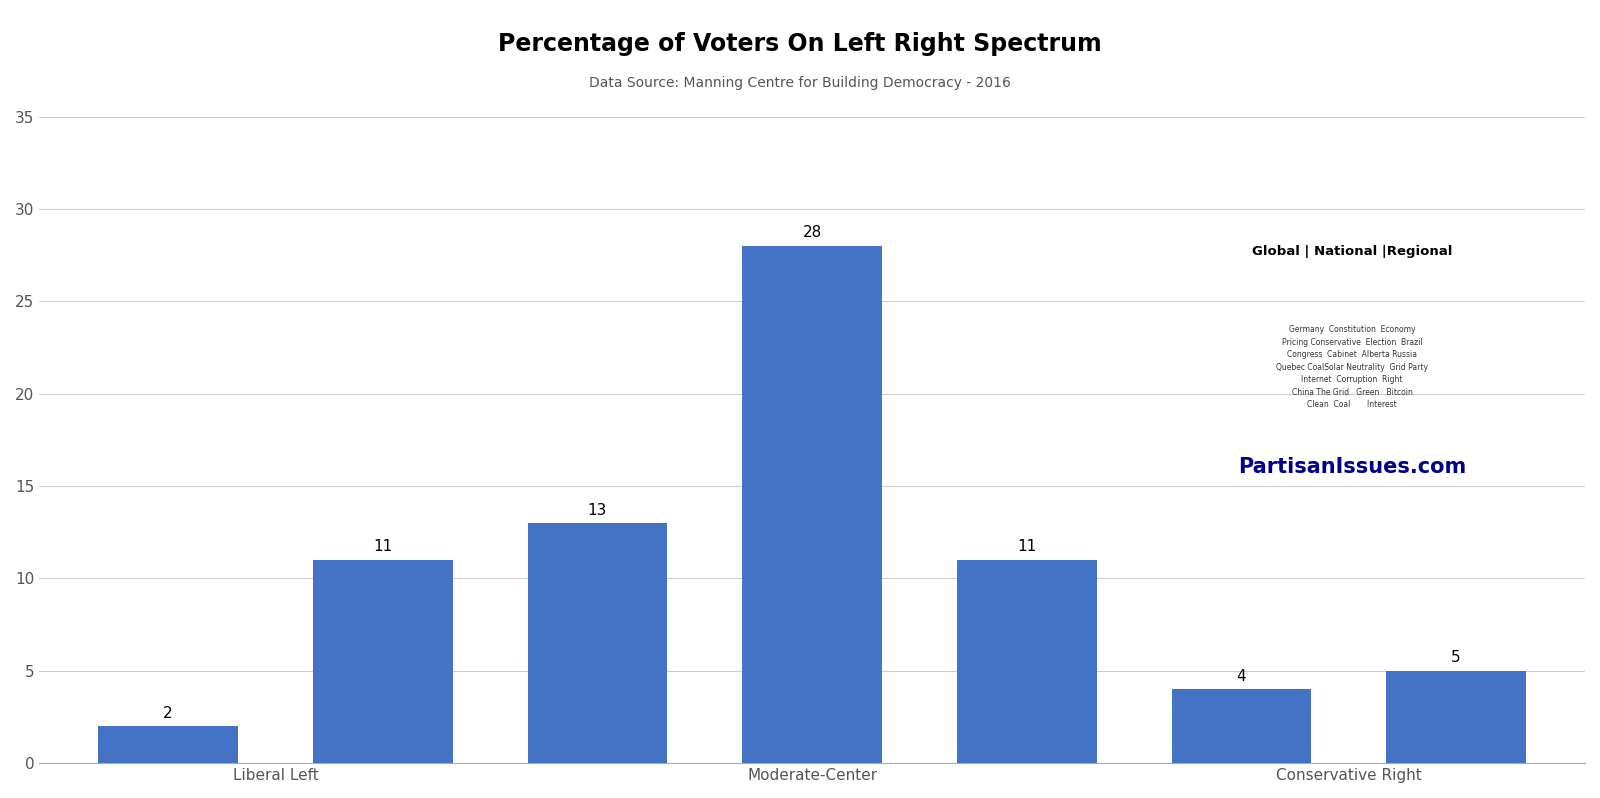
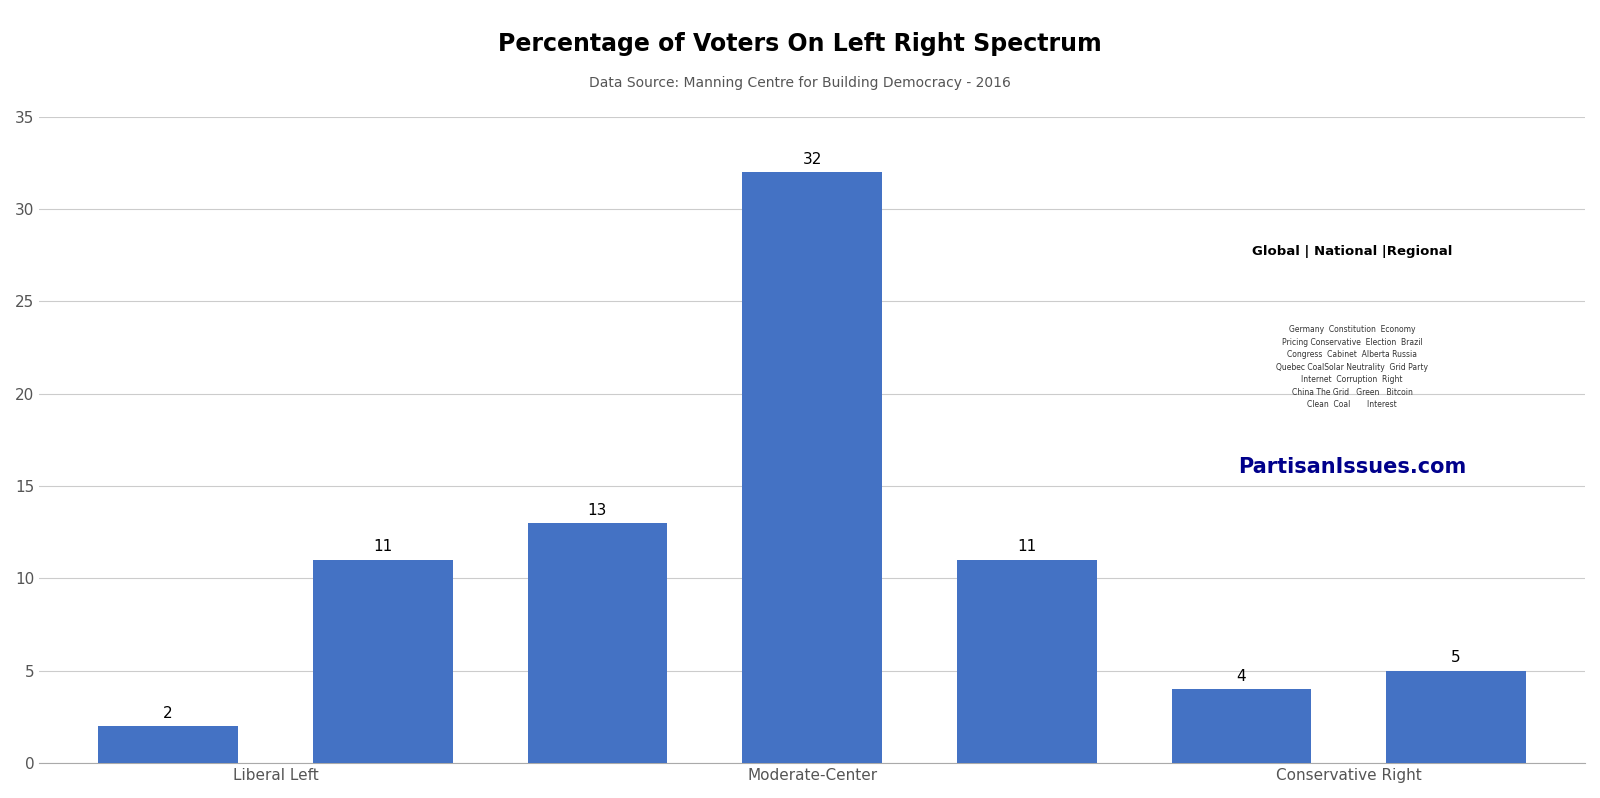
Moderate-Center: 28 -> 32
